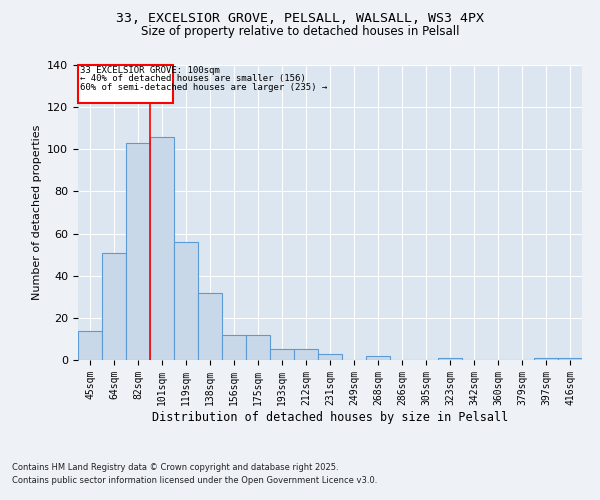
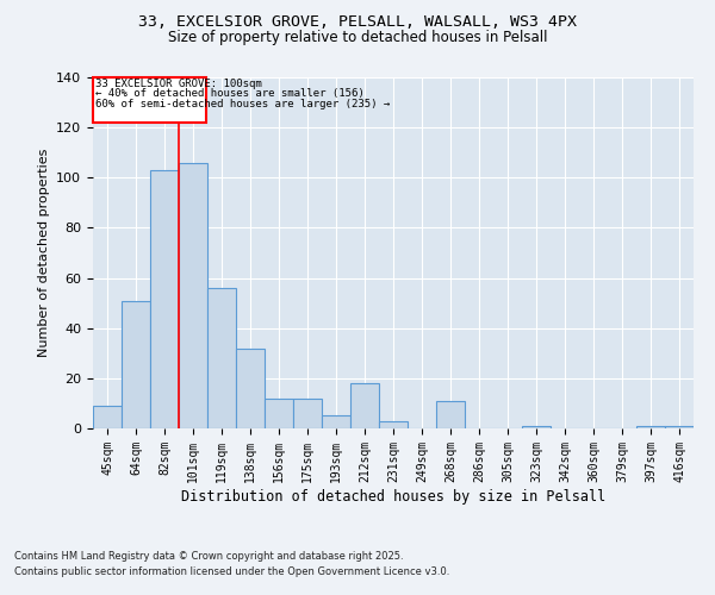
45sqm: 14 -> 9
212sqm: 5 -> 18
268sqm: 2 -> 11
